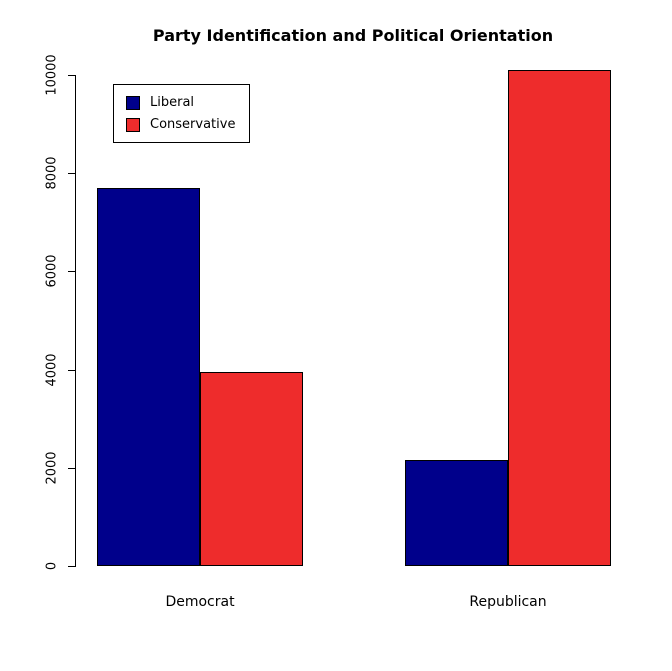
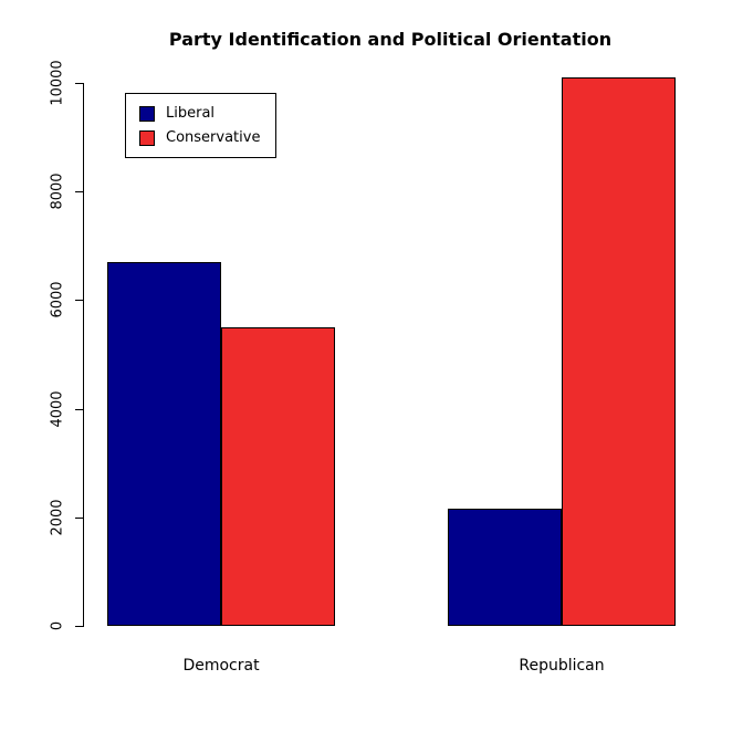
Liberal/Democrat: 7700 -> 6700
Conservative/Democrat: 4000 -> 5500
